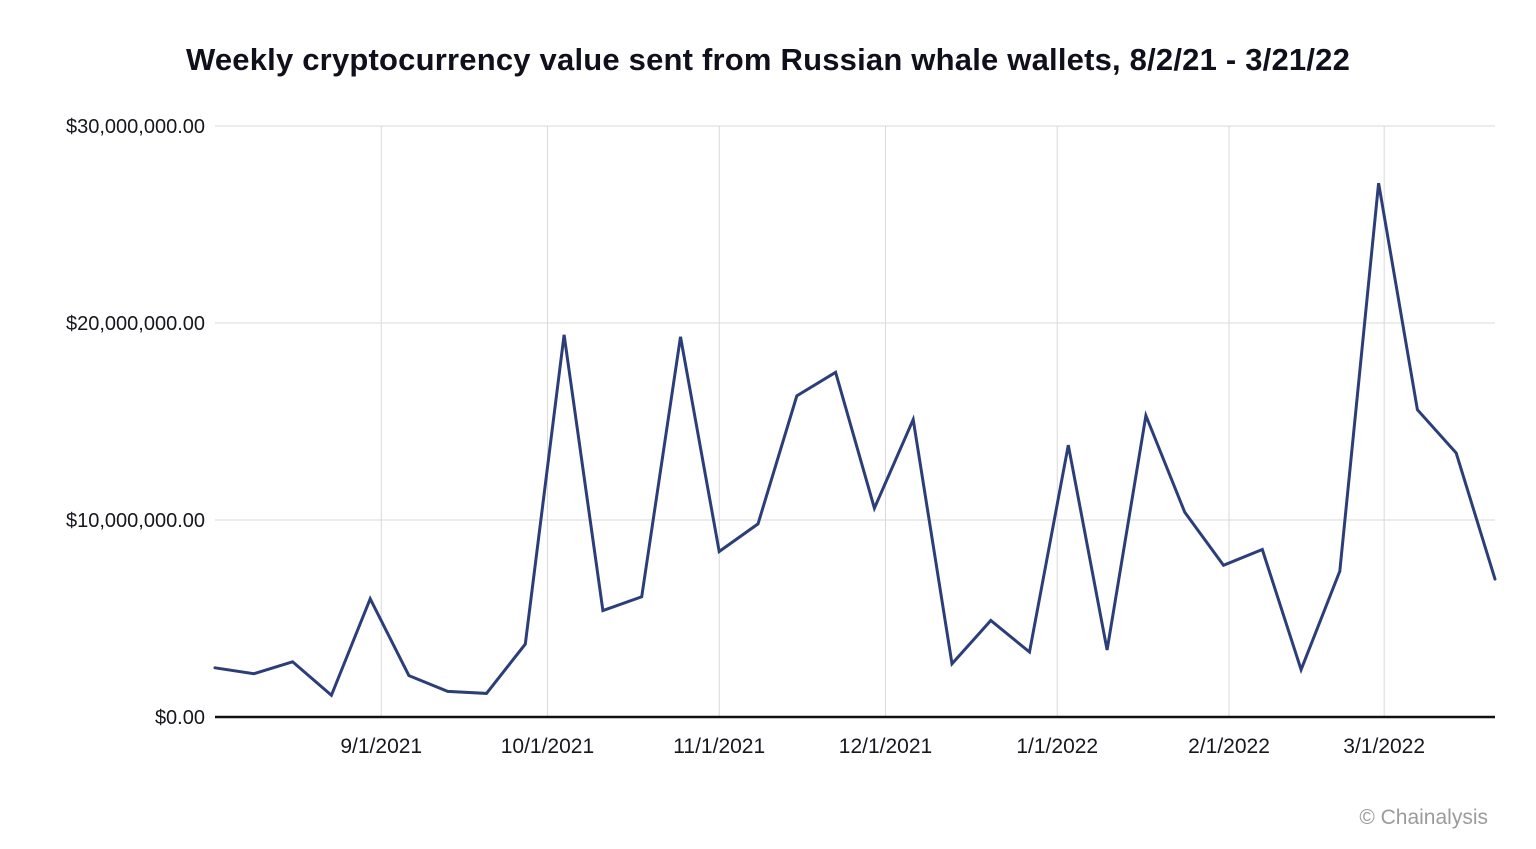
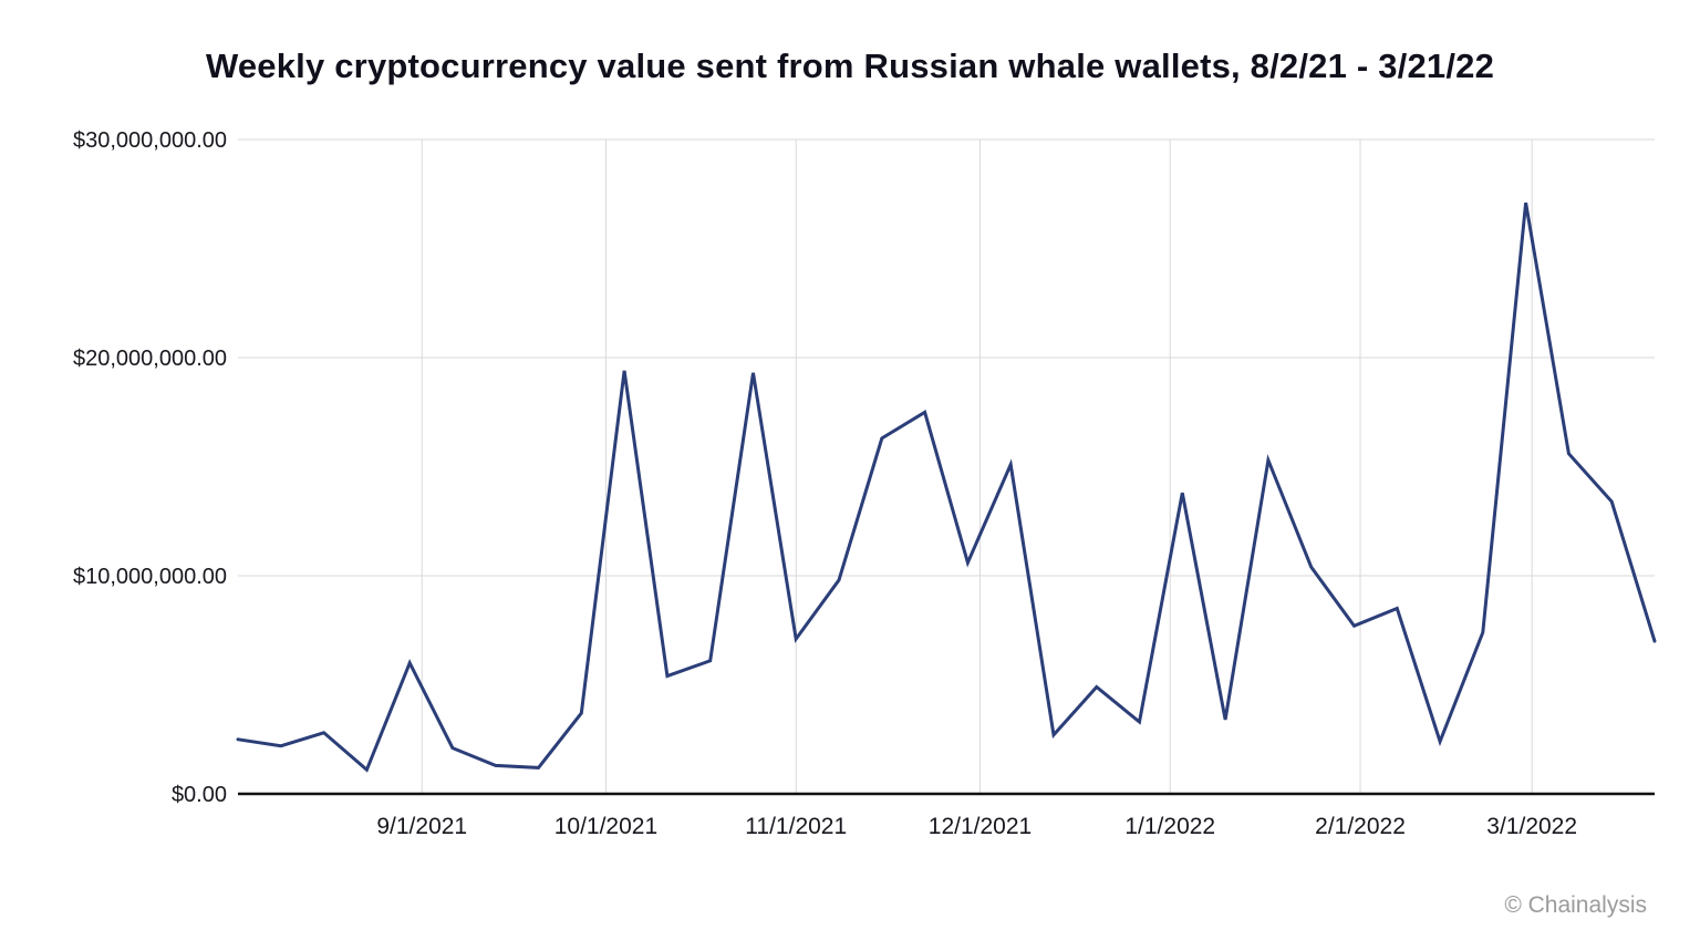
11/1/2021: $8400000 -> $7100000
